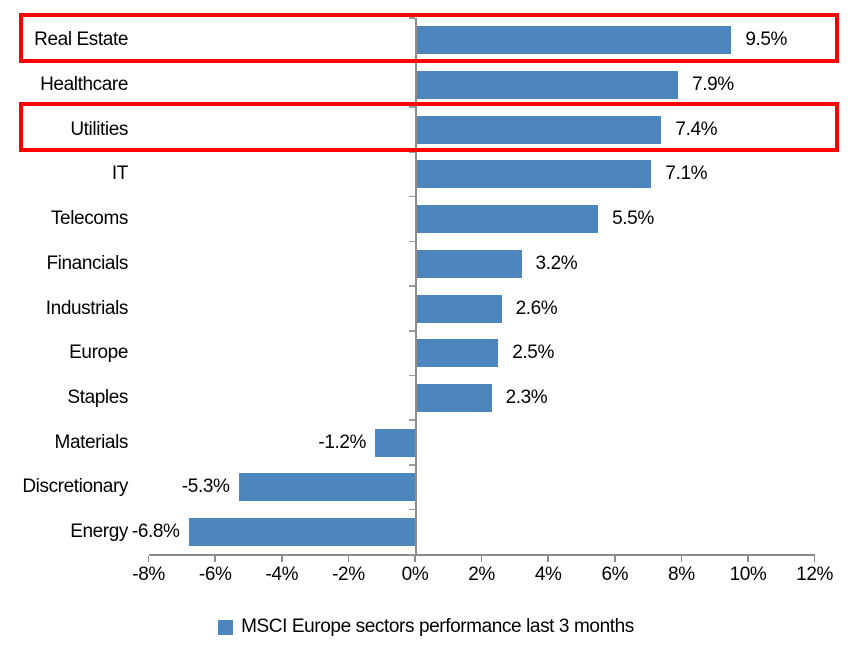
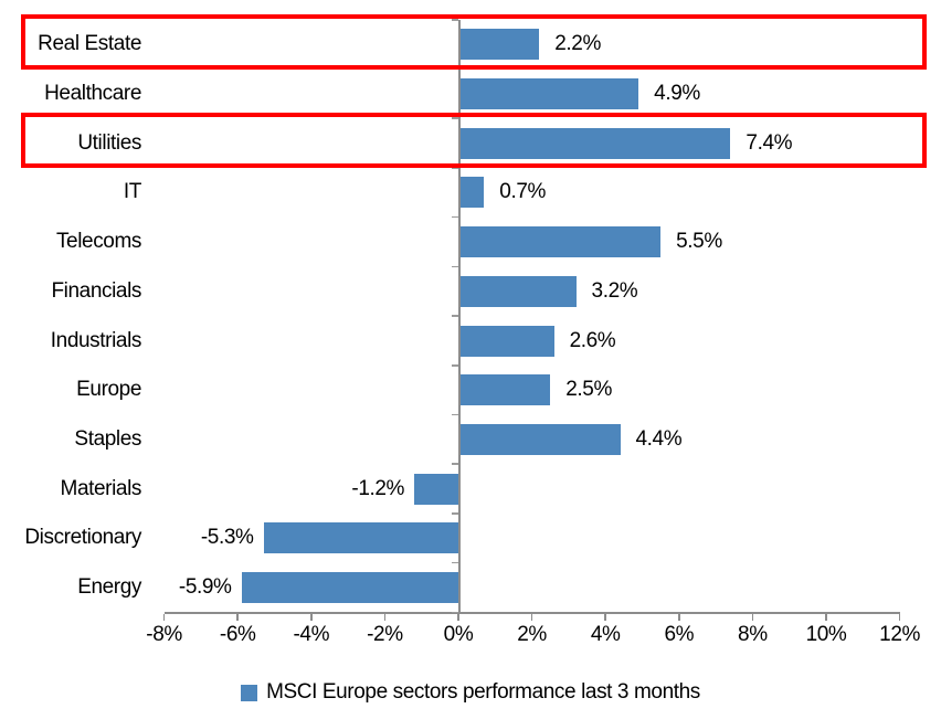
Real Estate: 9.5% -> 2.2%
Healthcare: 7.9% -> 4.9%
IT: 7.1% -> 0.7%
Staples: 2.3% -> 4.4%
Energy: -6.8% -> -5.9%
